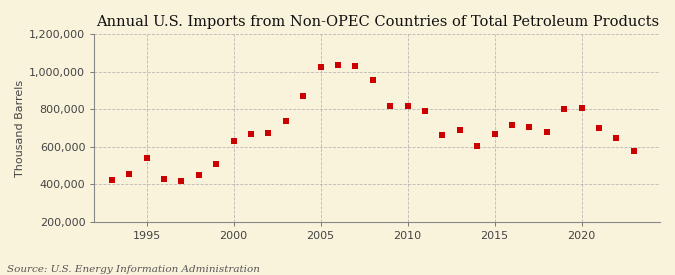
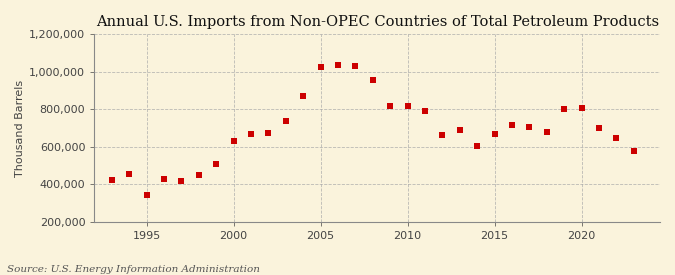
1995: 540,000 -> 340,000
